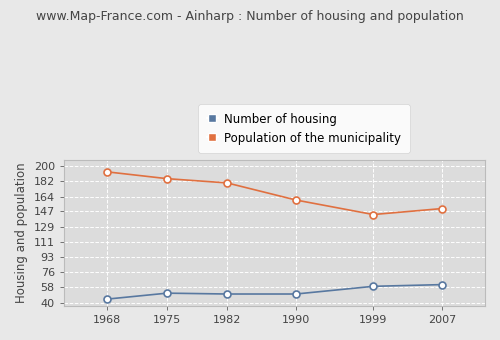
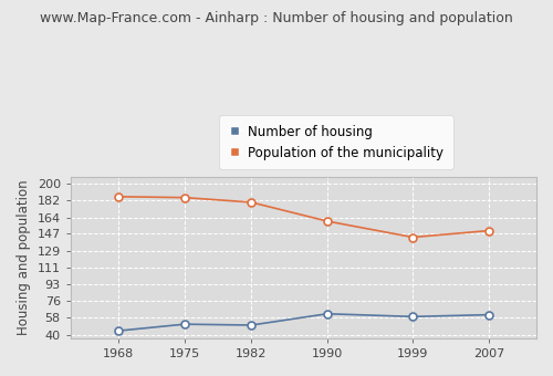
Population of the municipality/1968: 193 -> 186
Number of housing/1990: 50 -> 62
